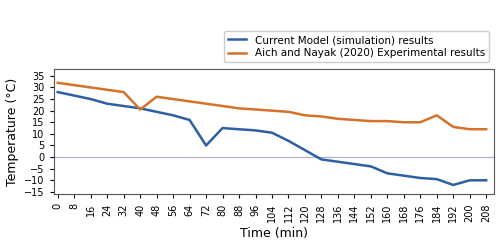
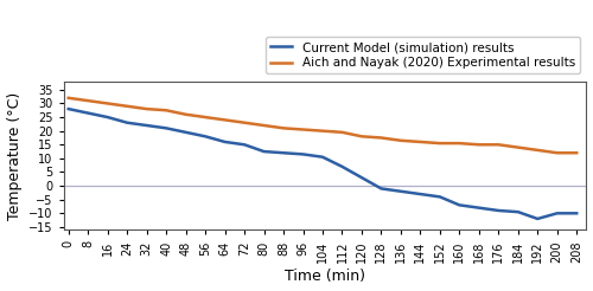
Aich and Nayak (2020) Experimental results/40: 20.5 -> 27.5
Current Model (simulation) results/72: 5.0 -> 15.0
Aich and Nayak (2020) Experimental results/184: 18.0 -> 14.0
